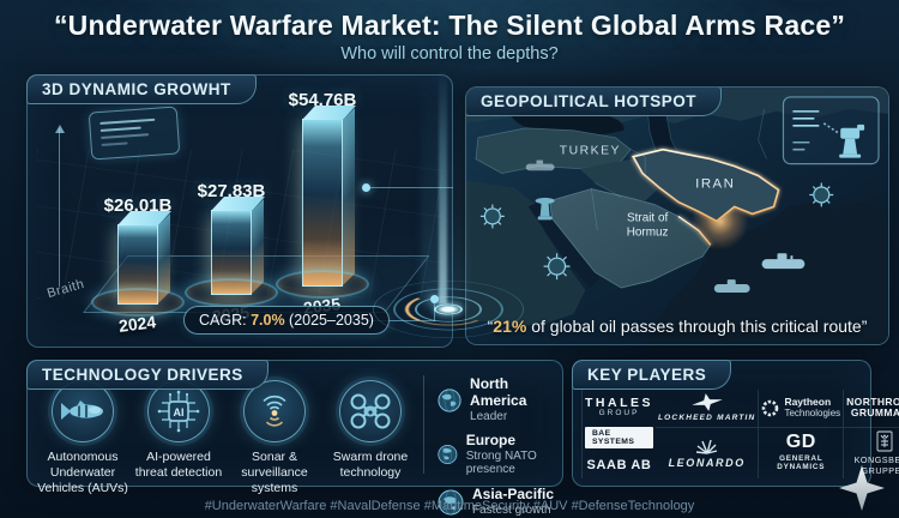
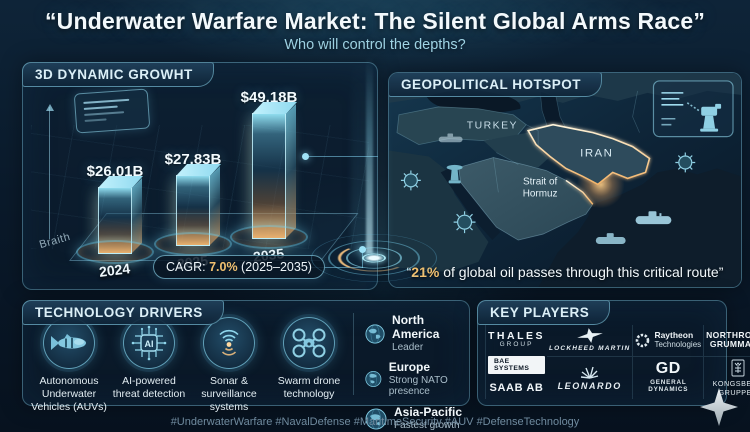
2035: $54.76B -> $49.18B
